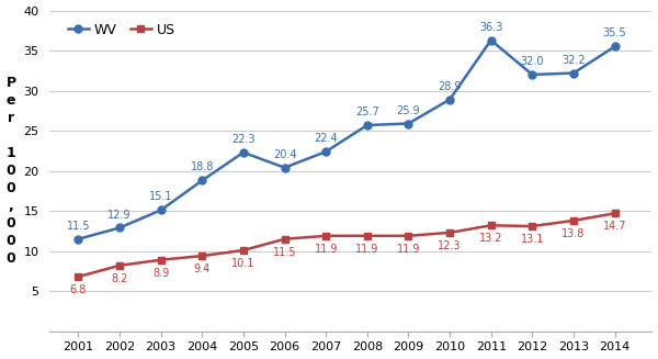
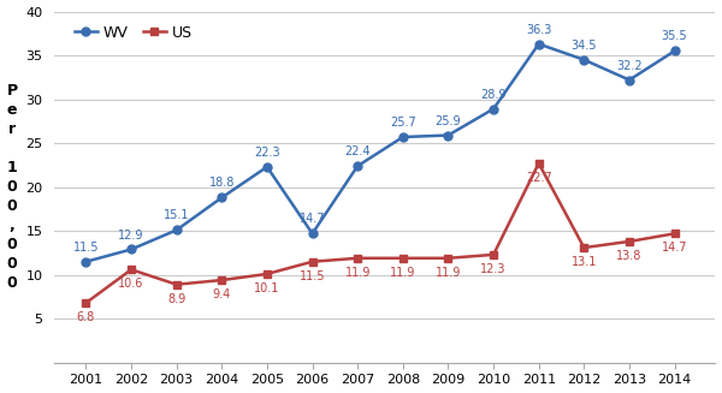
US/2002: 8.2 -> 10.6
WV/2006: 20.4 -> 14.7
US/2011: 13.2 -> 22.7
WV/2012: 32.0 -> 34.5
